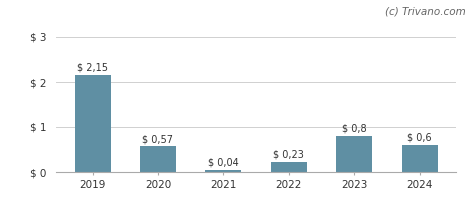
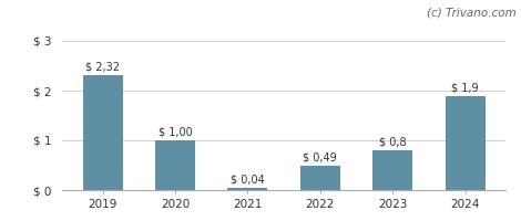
2019: 2,15 -> 2,32
2020: 0,57 -> 1,00
2022: 0,23 -> 0,49
2024: 0,6 -> 1,9
